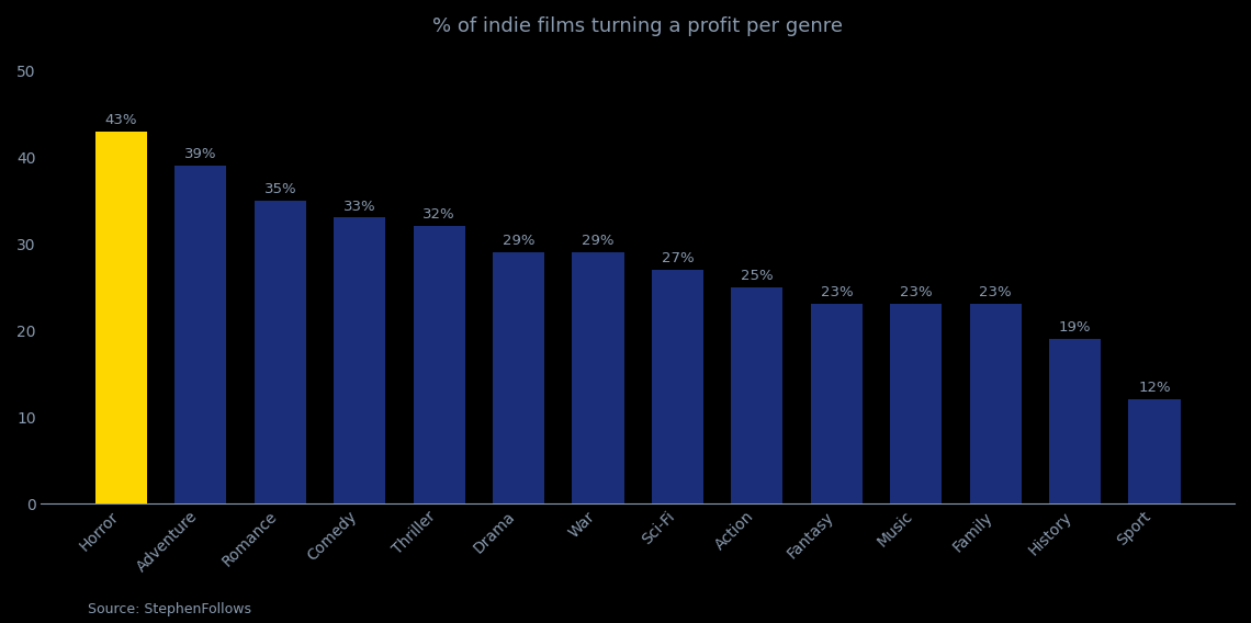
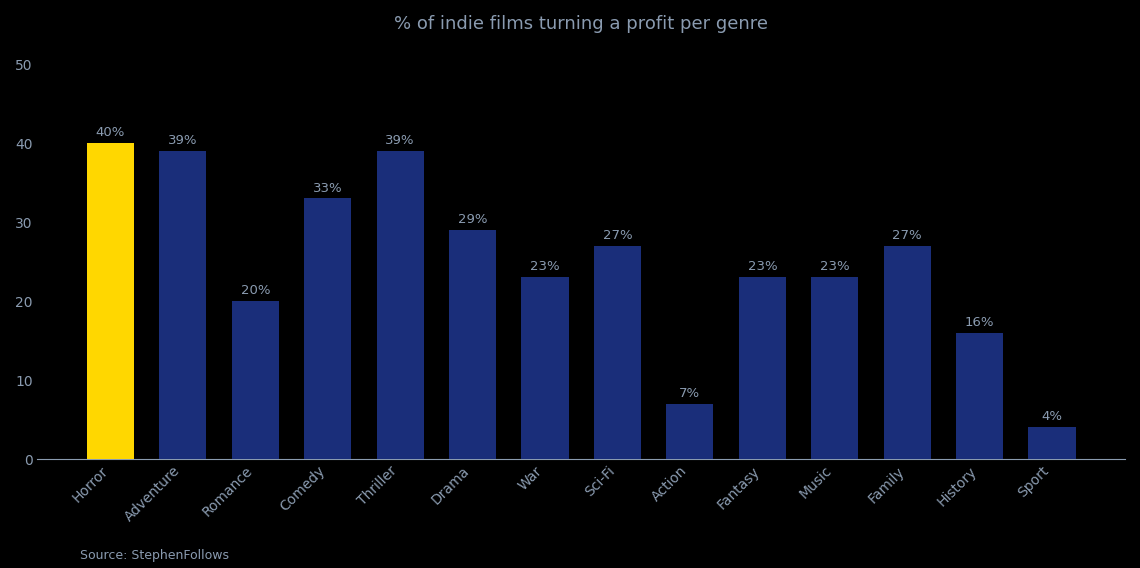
Horror: 43% -> 40%
Romance: 35% -> 20%
Thriller: 32% -> 39%
War: 29% -> 23%
Action: 25% -> 7%
Family: 23% -> 27%
History: 19% -> 16%
Sport: 12% -> 4%
